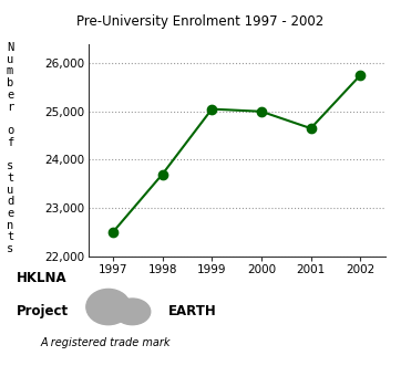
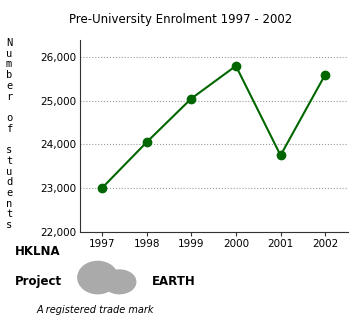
1997: 22,500 -> 23,000
1998: 23,700 -> 24,050
2000: 25,000 -> 25,800
2001: 24,650 -> 23,750
2002: 25,750 -> 25,600
